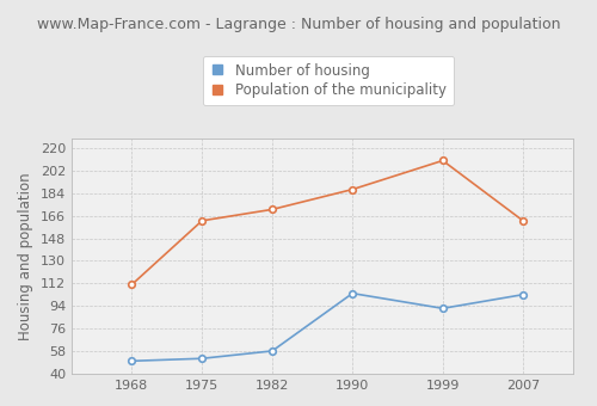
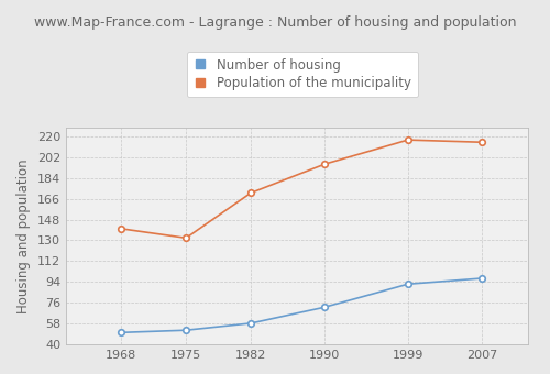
Population of the municipality/1968: 111 -> 140
Population of the municipality/1975: 162 -> 132
Number of housing/1990: 104 -> 72
Population of the municipality/1990: 187 -> 196
Population of the municipality/1999: 210 -> 217
Number of housing/2007: 103 -> 97
Population of the municipality/2007: 162 -> 215
